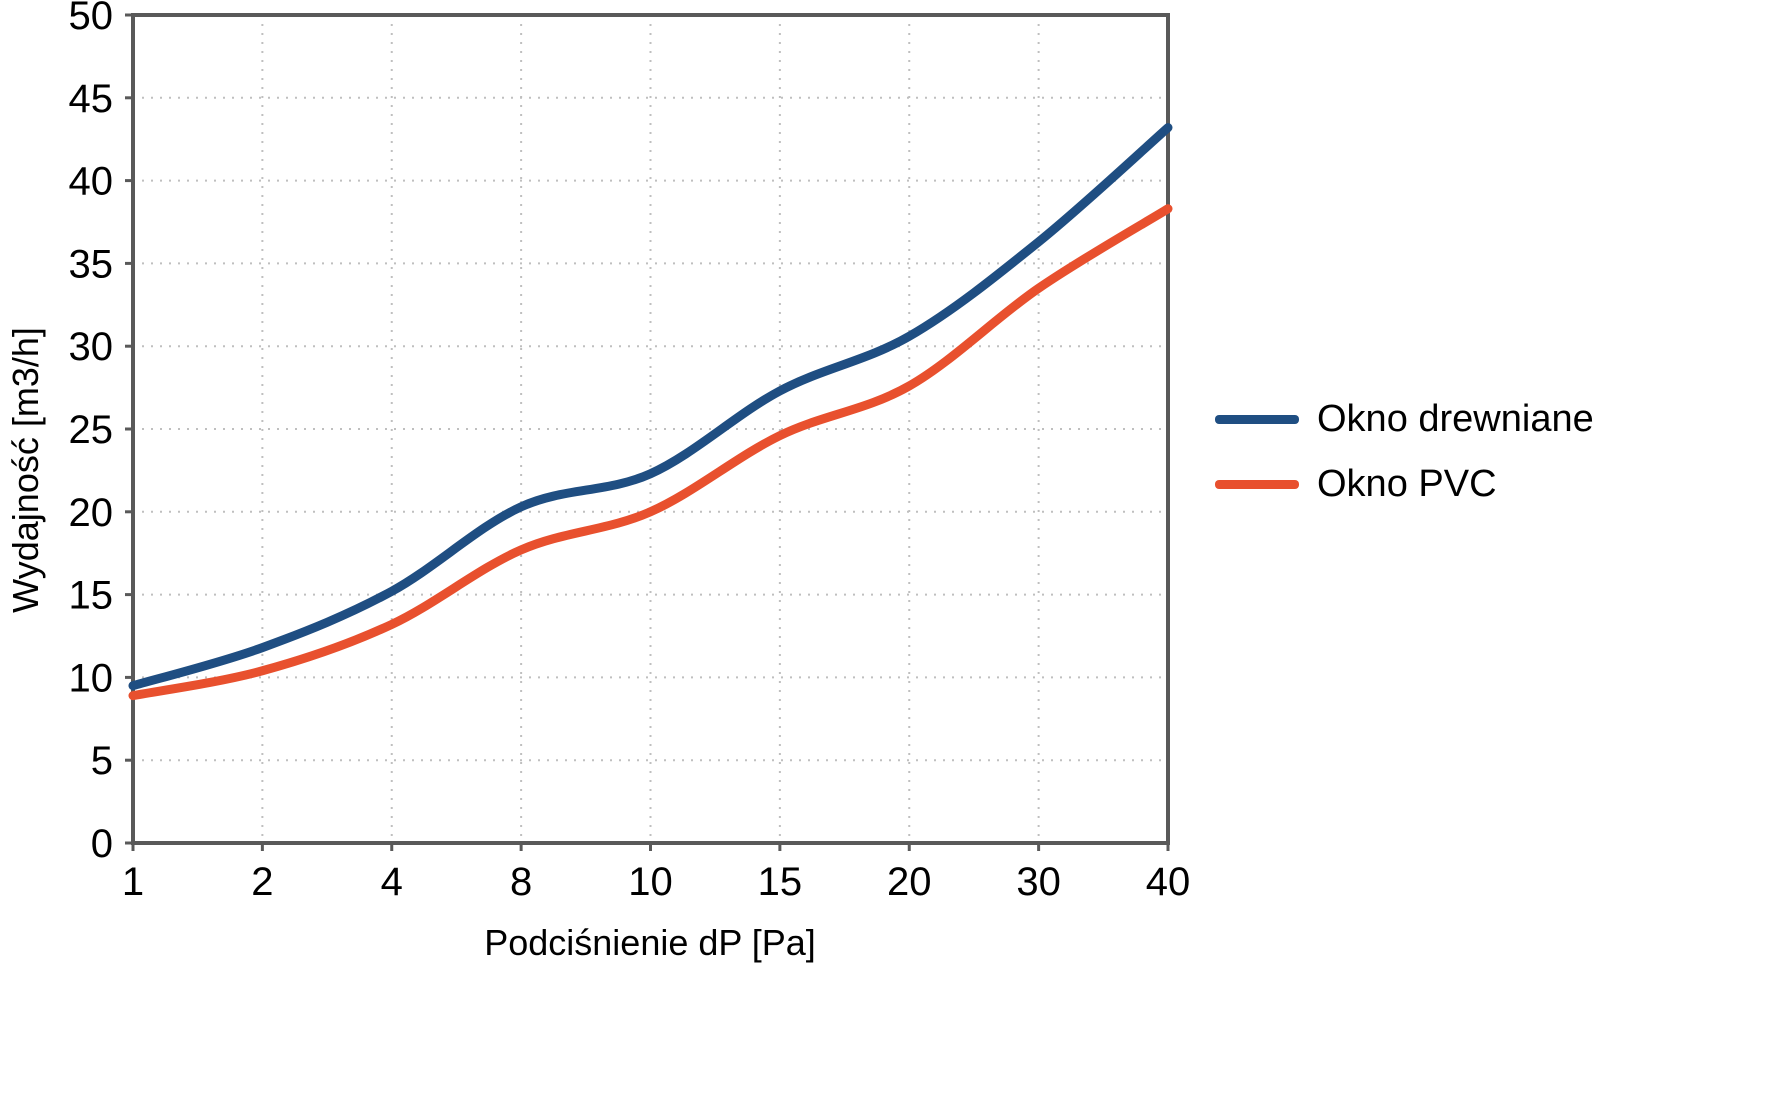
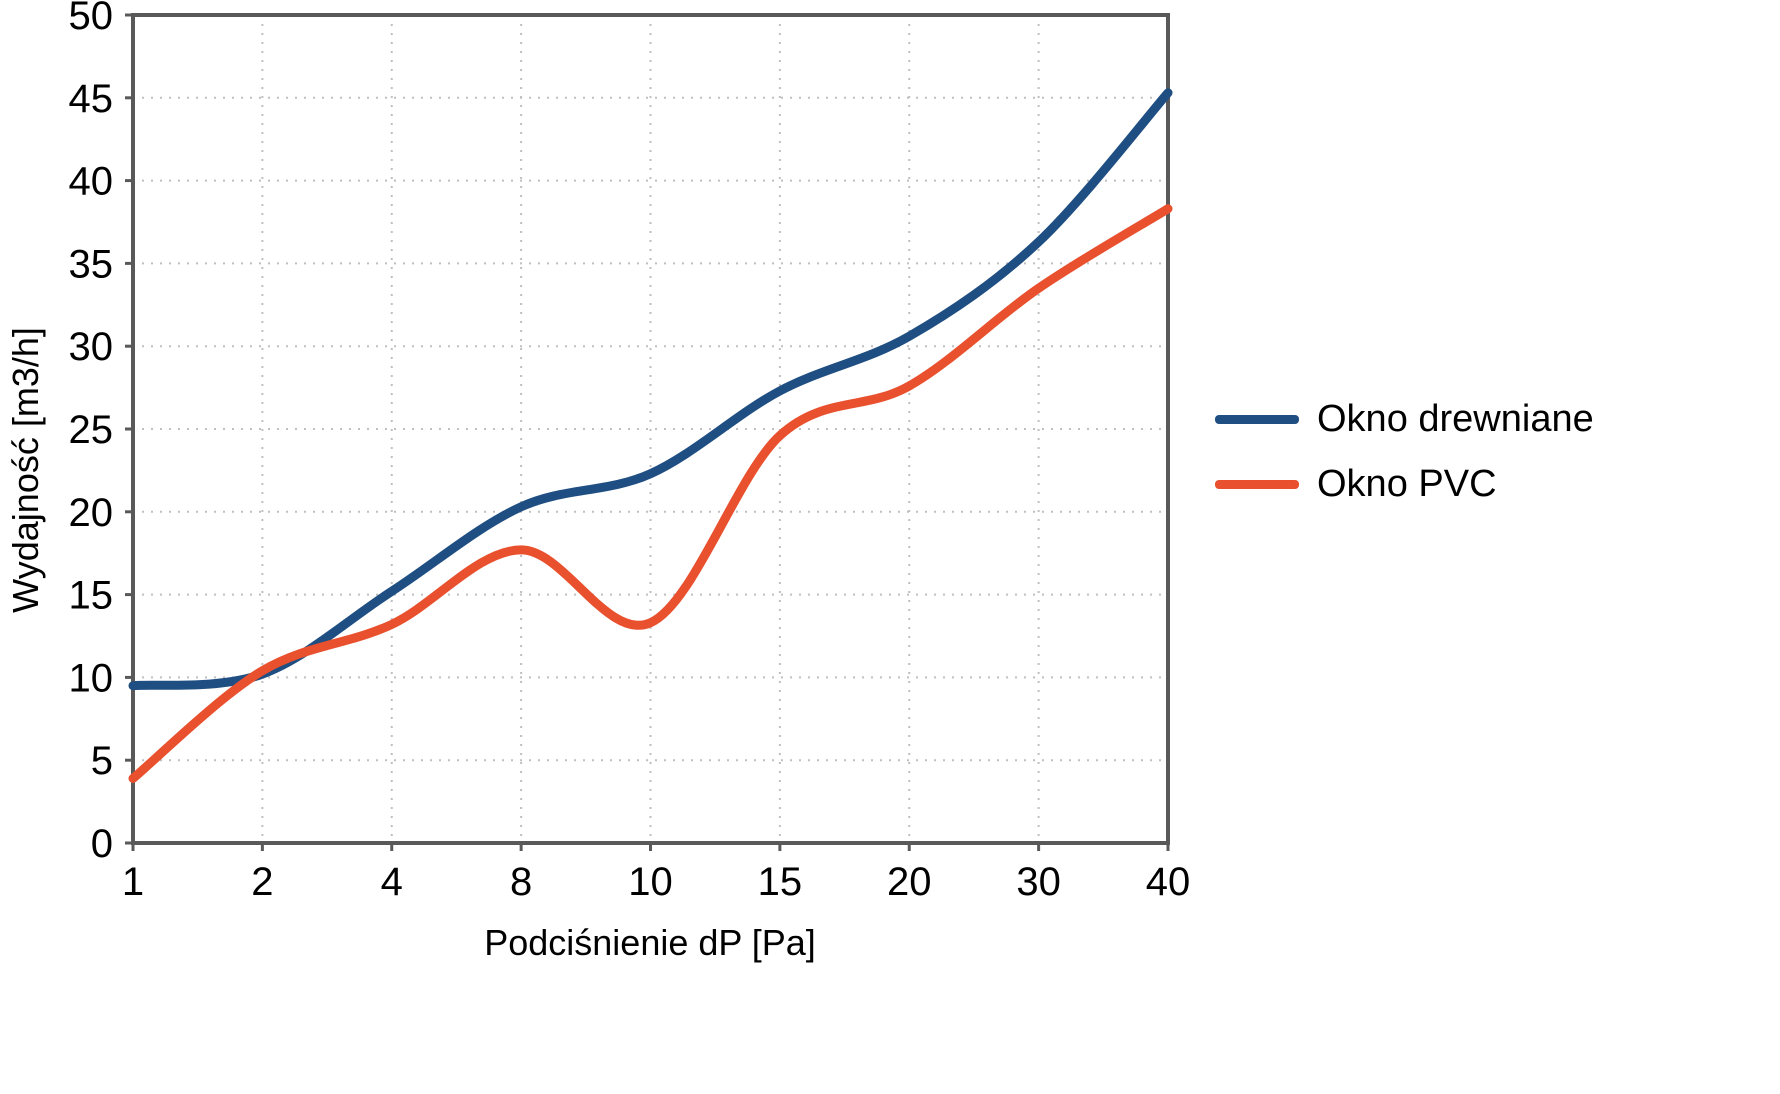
Okno PVC/1: 8.9 -> 3.9
Okno drewniane/2: 11.8 -> 10.2
Okno PVC/10: 20.0 -> 13.3
Okno drewniane/40: 43.2 -> 45.3
